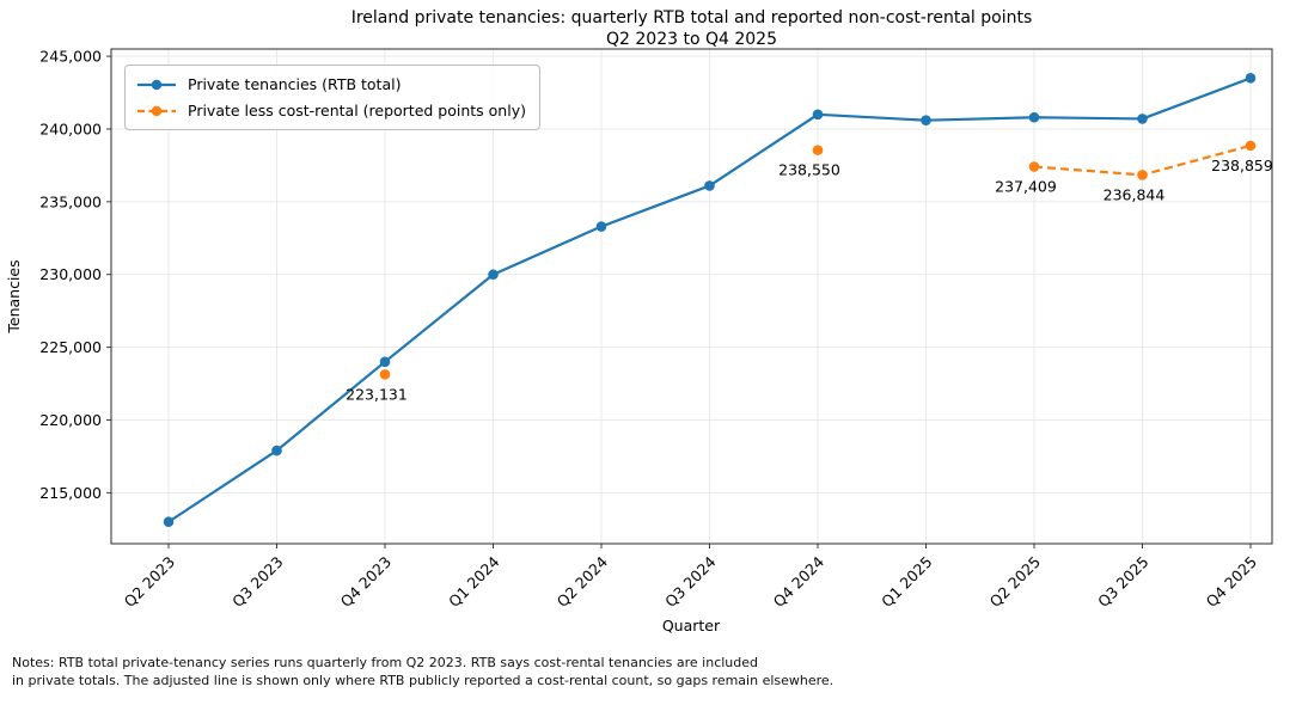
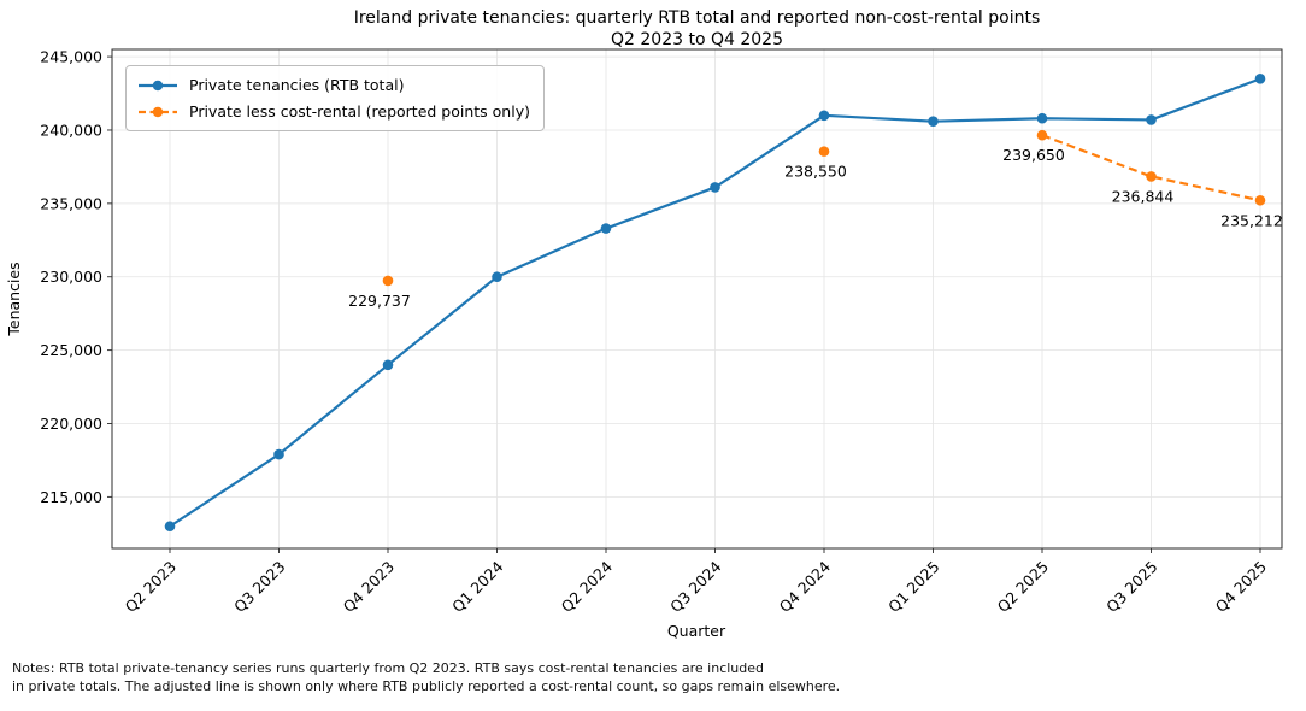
Private less cost-rental (reported points only)/Q4 2023: 223,131 -> 229,737
Private less cost-rental (reported points only)/Q2 2025: 237,409 -> 239,650
Private less cost-rental (reported points only)/Q4 2025: 238,859 -> 235,212
